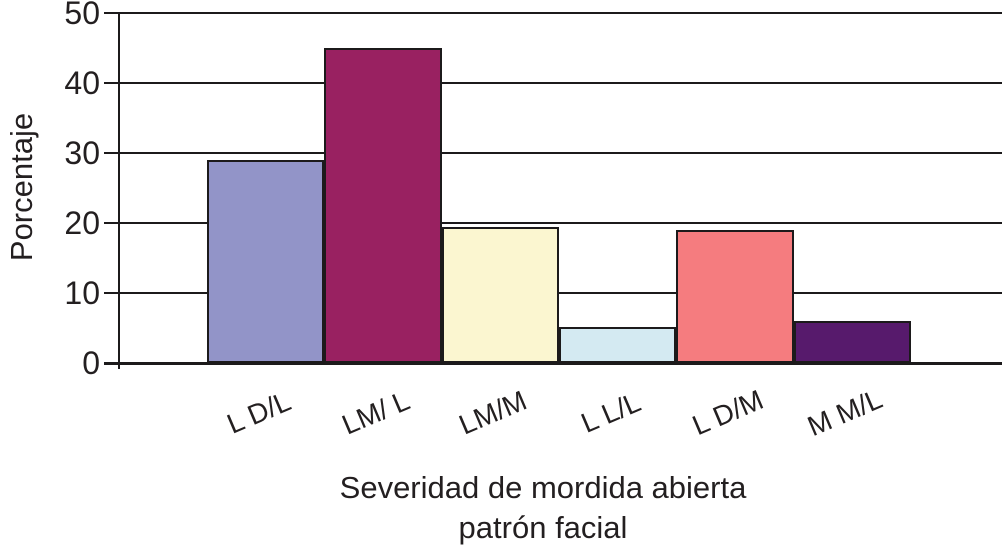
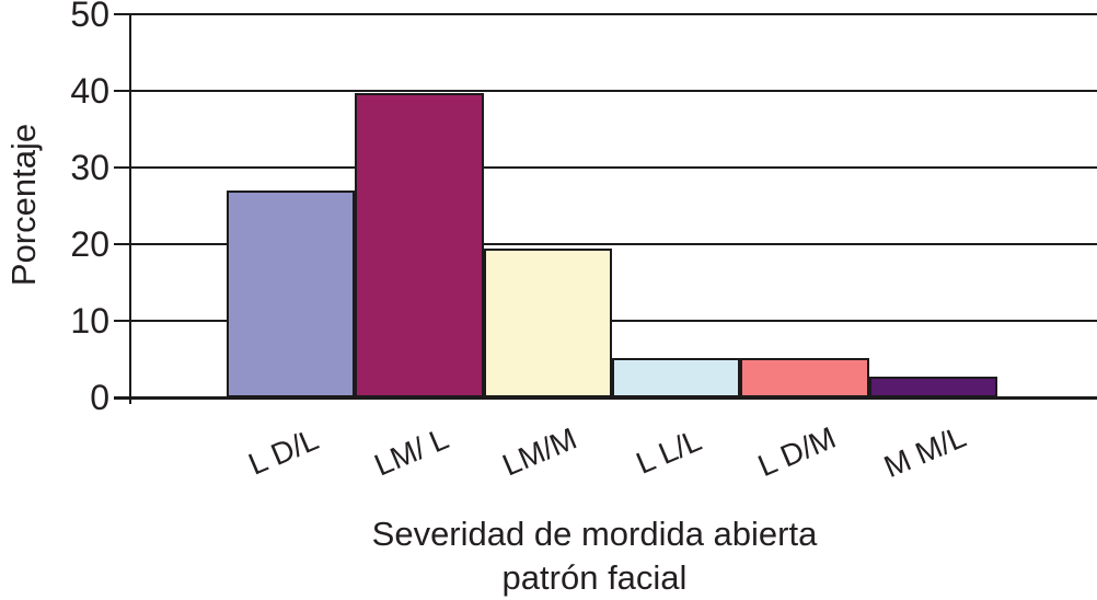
L D/L: 29 -> 27
LM/ L: 45 -> 40
L D/M: 19 -> 5
M M/L: 6 -> 3
